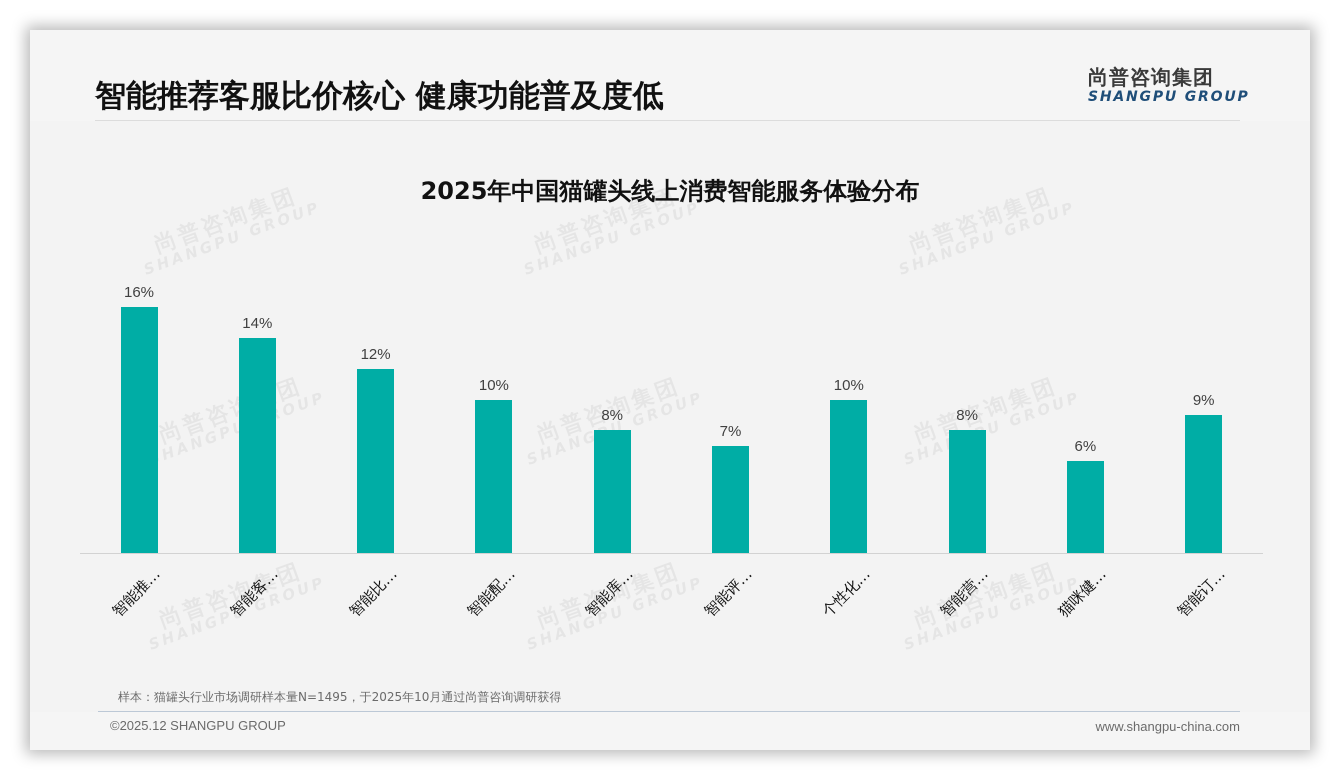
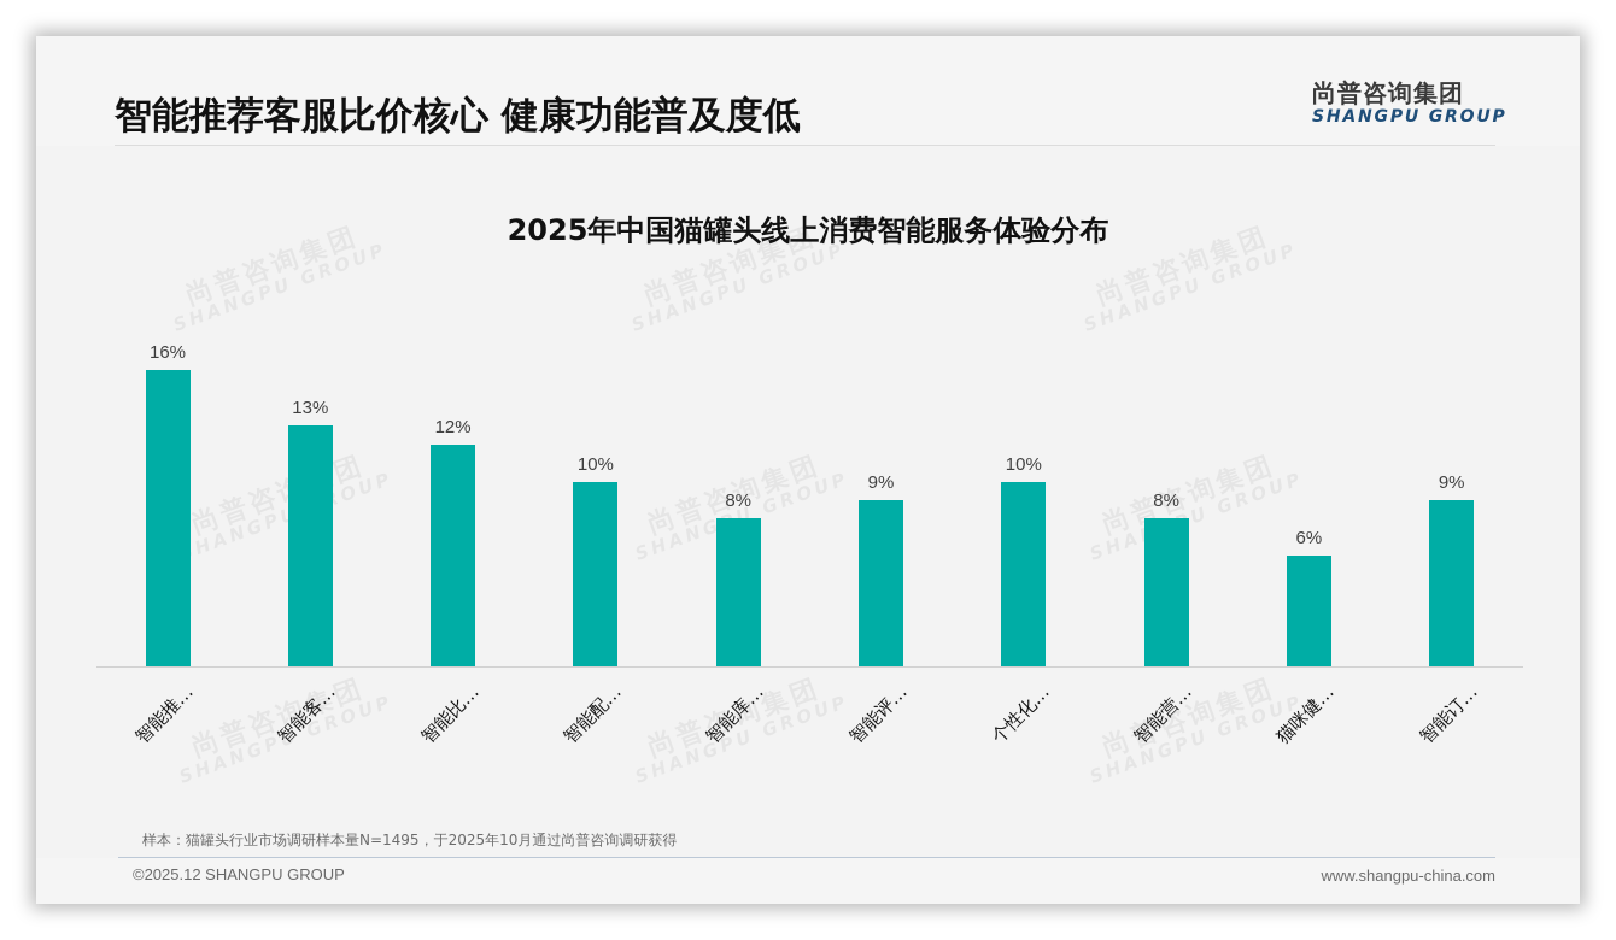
智能客…: 14% -> 13%
智能评…: 7% -> 9%
